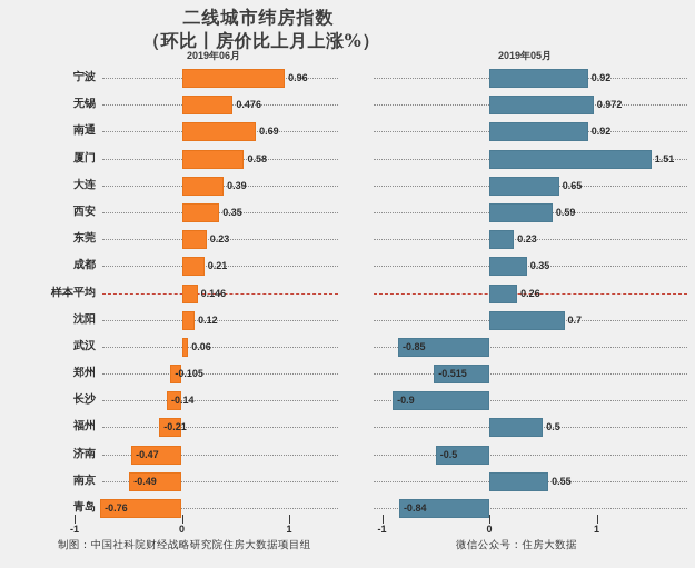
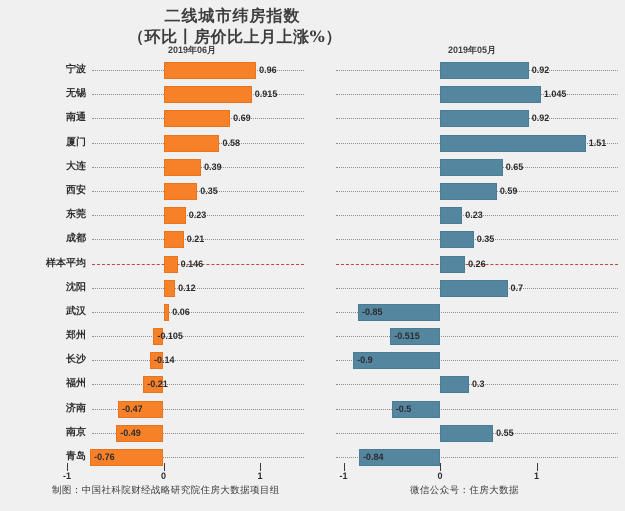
2019年06月/无锡: 0.476 -> 0.915
2019年05月/无锡: 0.972 -> 1.045
2019年05月/福州: 0.5 -> 0.3
